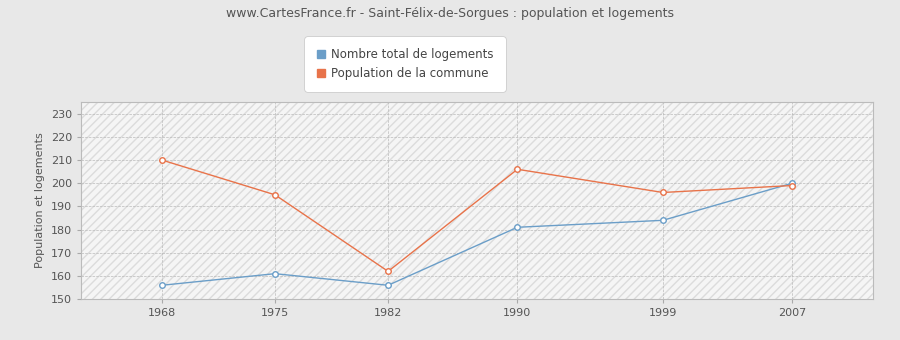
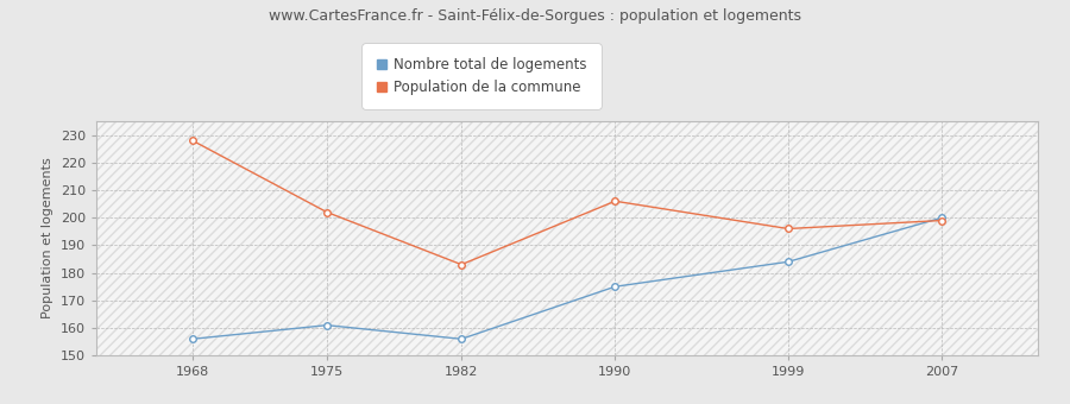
Population de la commune/1968: 210 -> 228
Population de la commune/1975: 195 -> 202
Population de la commune/1982: 162 -> 183
Nombre total de logements/1990: 181 -> 175
